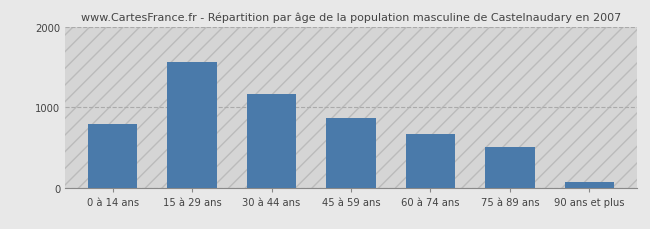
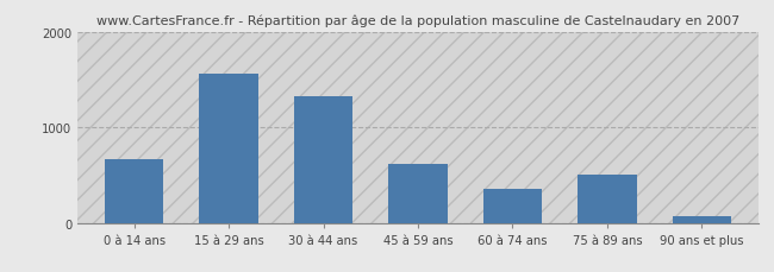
0 à 14 ans: 790 -> 660
30 à 44 ans: 1160 -> 1320
45 à 59 ans: 860 -> 620
60 à 74 ans: 660 -> 360
